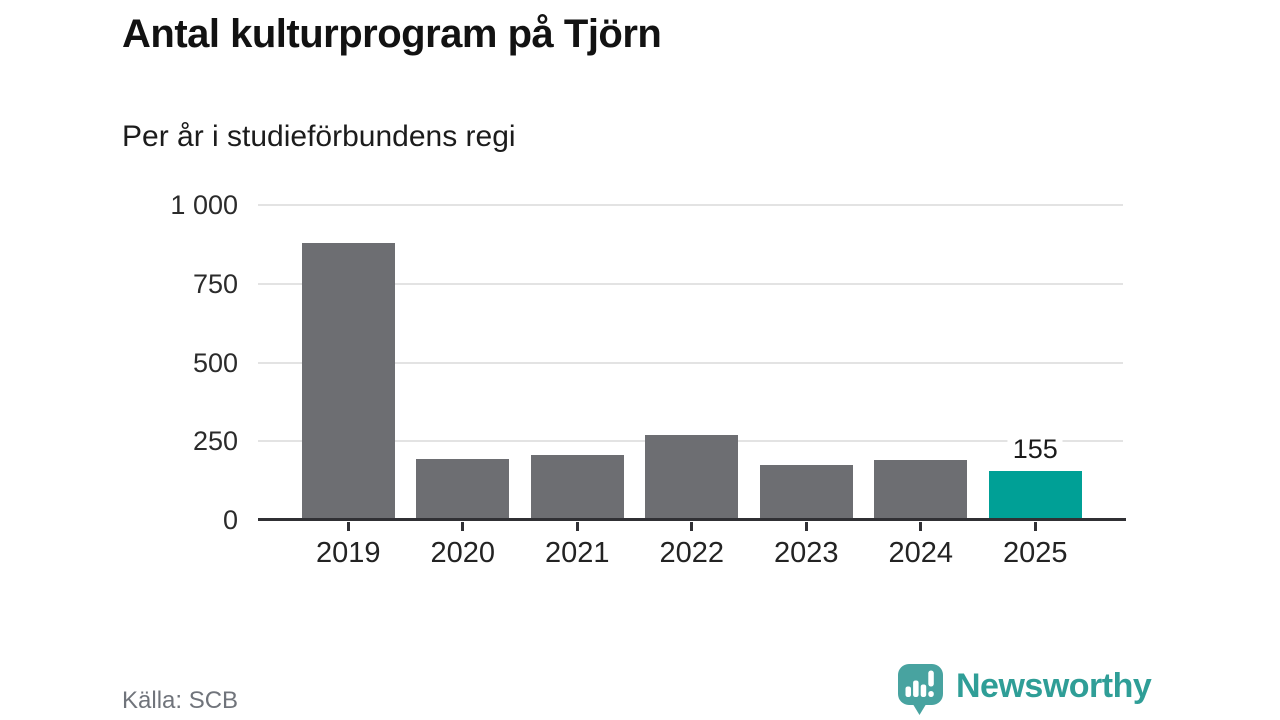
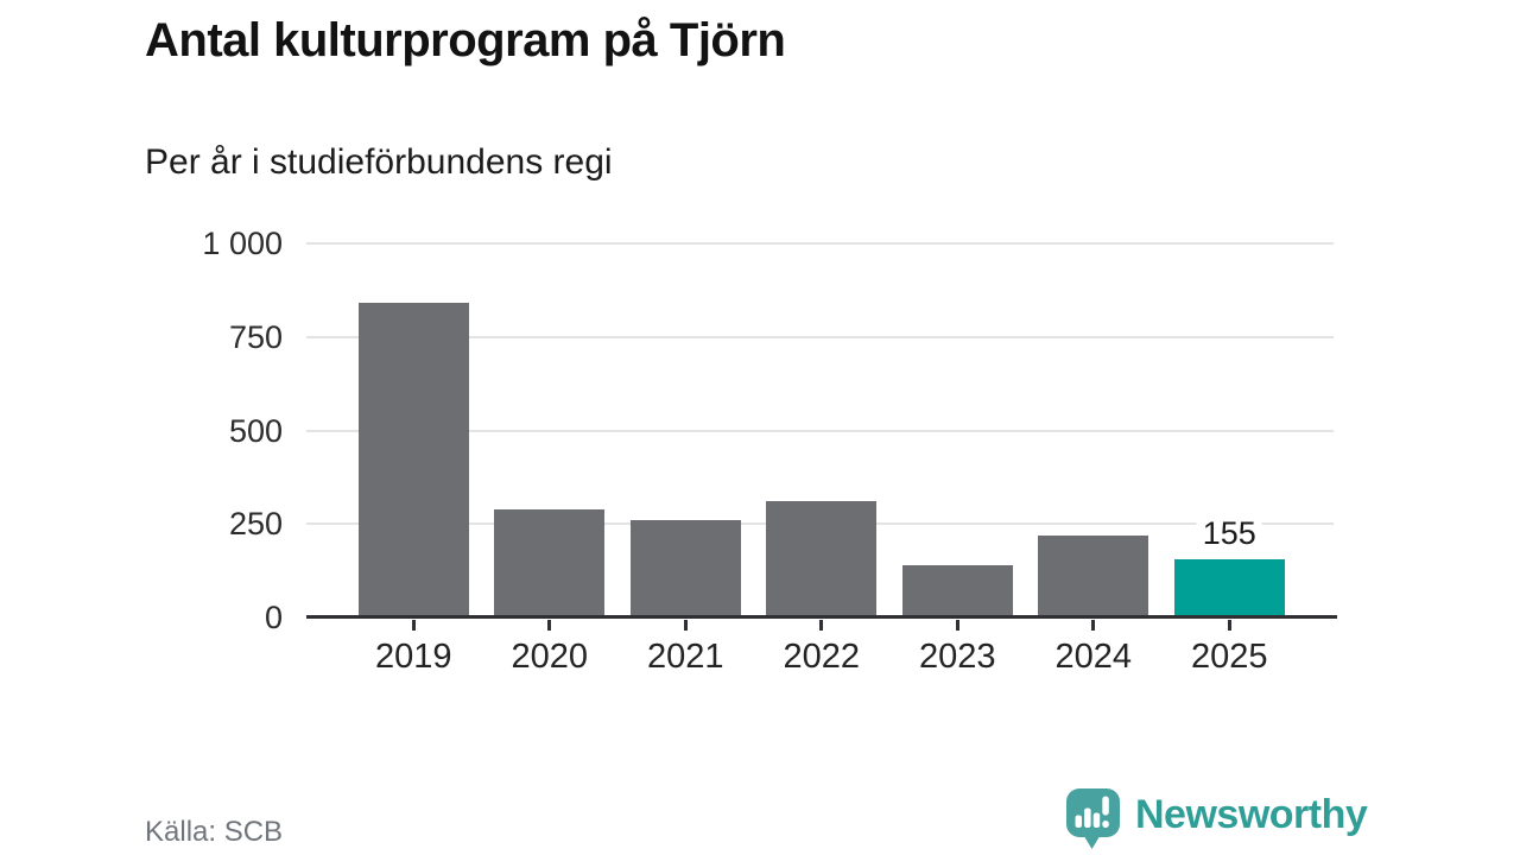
2019: 880 -> 840
2020: 200 -> 290
2021: 200 -> 260
2022: 270 -> 310
2023: 180 -> 140
2024: 190 -> 220
